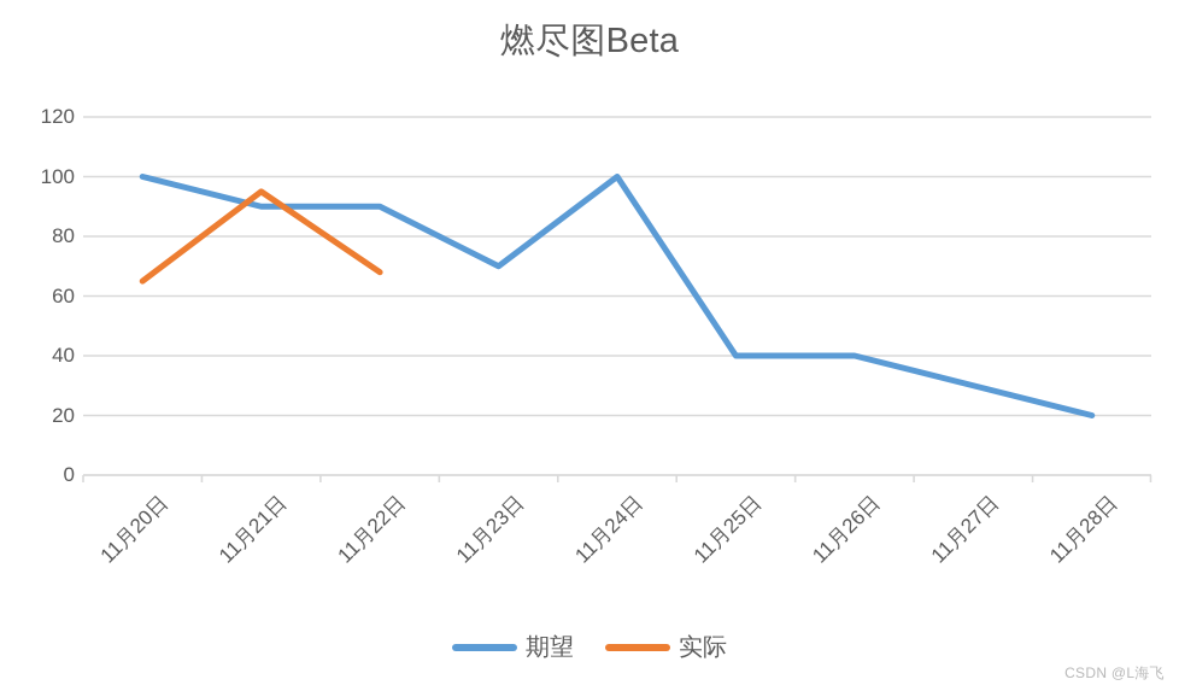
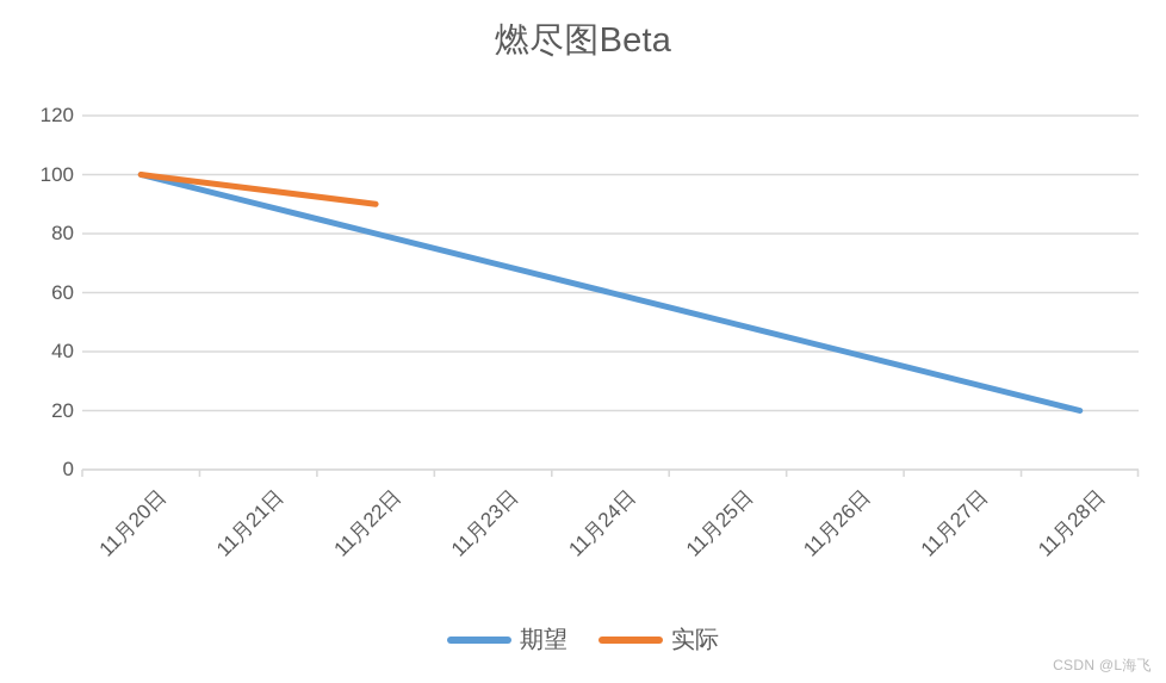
实际/11月20日: 65 -> 100
期望/11月22日: 90 -> 80
实际/11月22日: 68 -> 90
期望/11月24日: 100 -> 60
期望/11月25日: 40 -> 50
